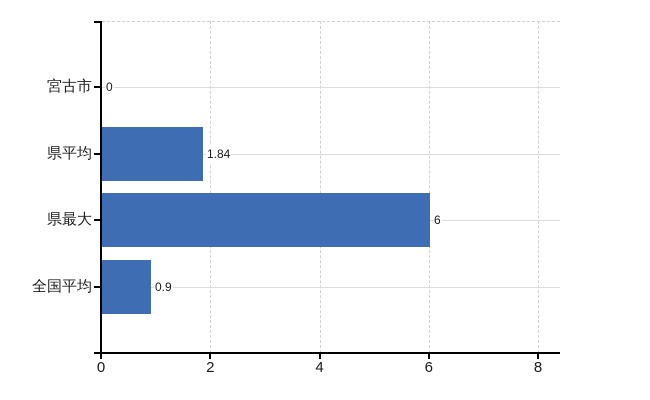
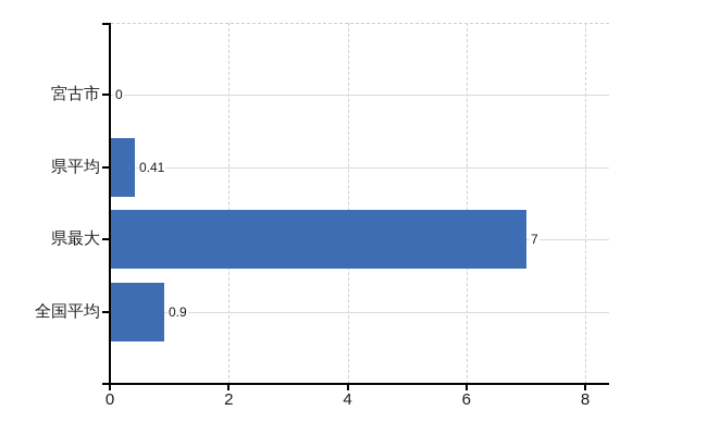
県平均: 1.84 -> 0.41
県最大: 6 -> 7
